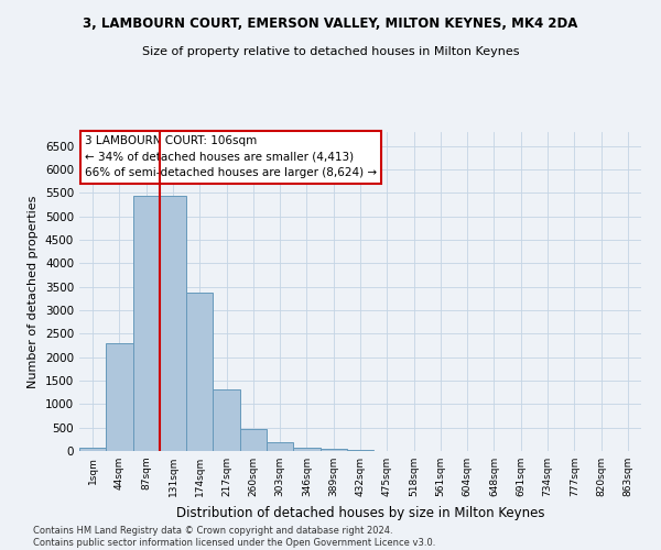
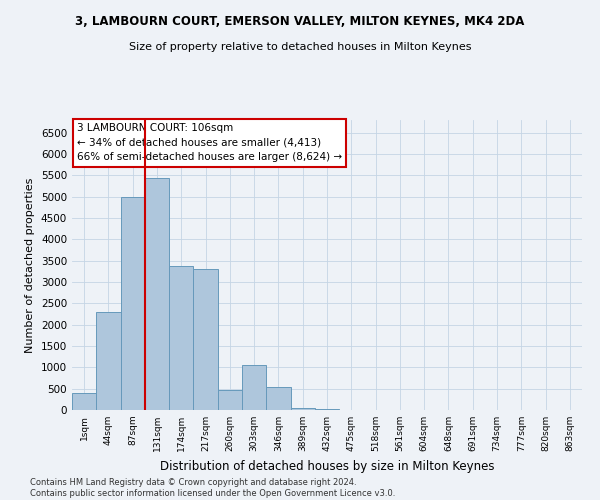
1sqm: 70 -> 400
87sqm: 5430 -> 5000
217sqm: 1310 -> 3300
303sqm: 180 -> 1050
346sqm: 80 -> 550
